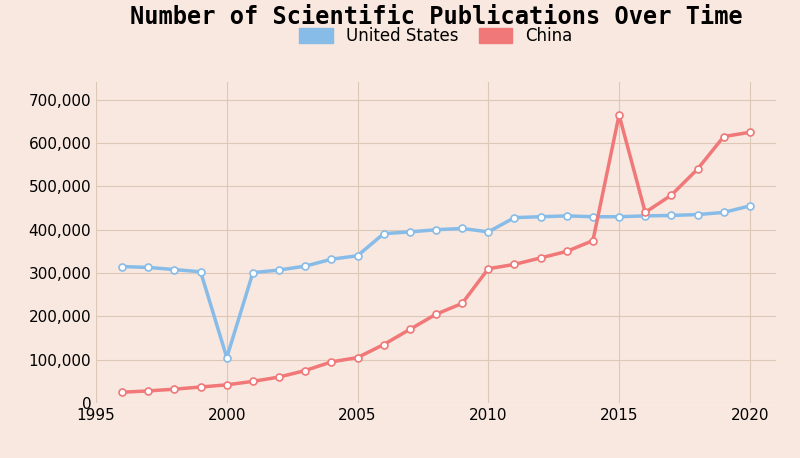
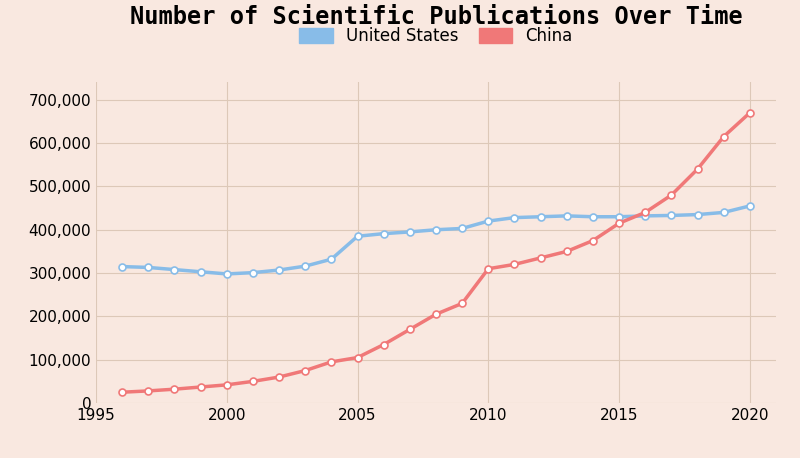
United States/2000: 105,000 -> 298,000
United States/2005: 340,000 -> 385,000
United States/2010: 395,000 -> 420,000
China/2015: 665,000 -> 415,000
China/2020: 625,000 -> 670,000
